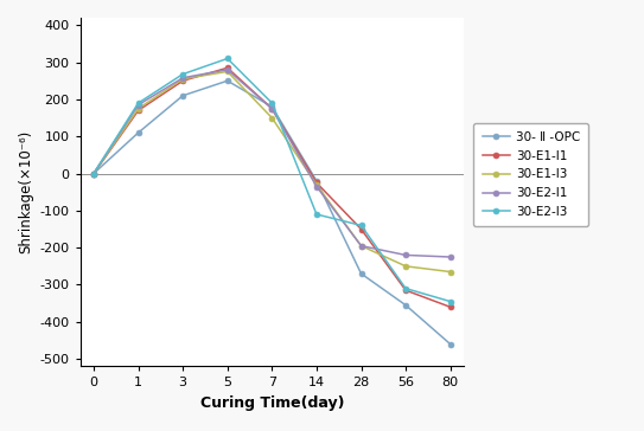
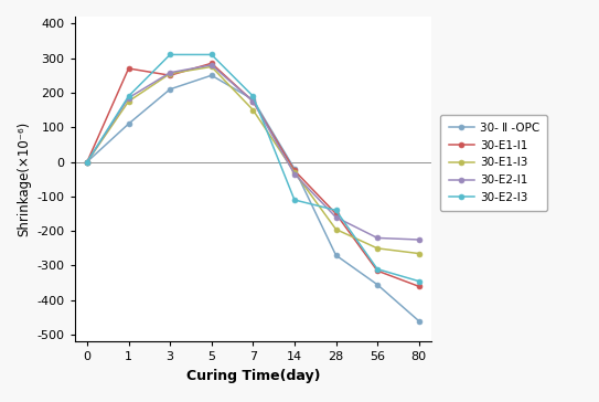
30-E1-I1/1: 170 -> 270
30-E2-I3/3: 268 -> 310
30-E2-I1/28: -195 -> -160
